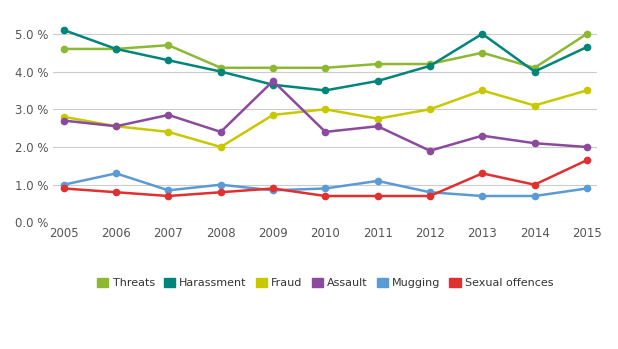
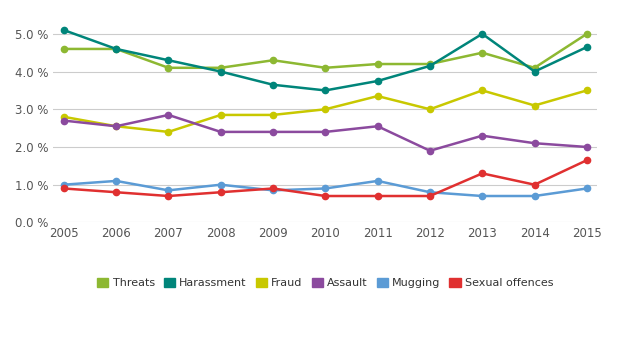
Mugging/2006: 1.30 % -> 1.10 %
Threats/2007: 4.7 % -> 4.1 %
Fraud/2008: 2.00 % -> 2.85 %
Threats/2009: 4.1 % -> 4.3 %
Assault/2009: 3.75 % -> 2.40 %
Fraud/2011: 2.75 % -> 3.35 %
